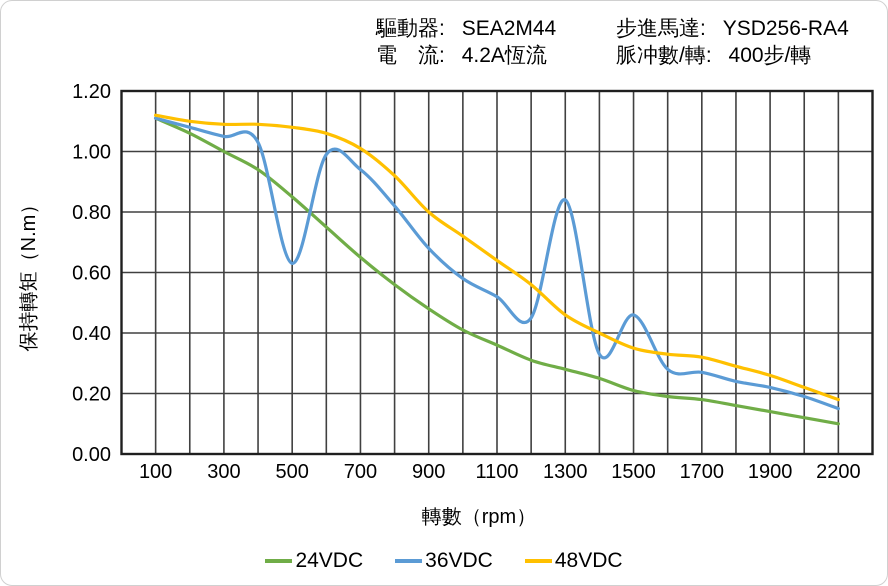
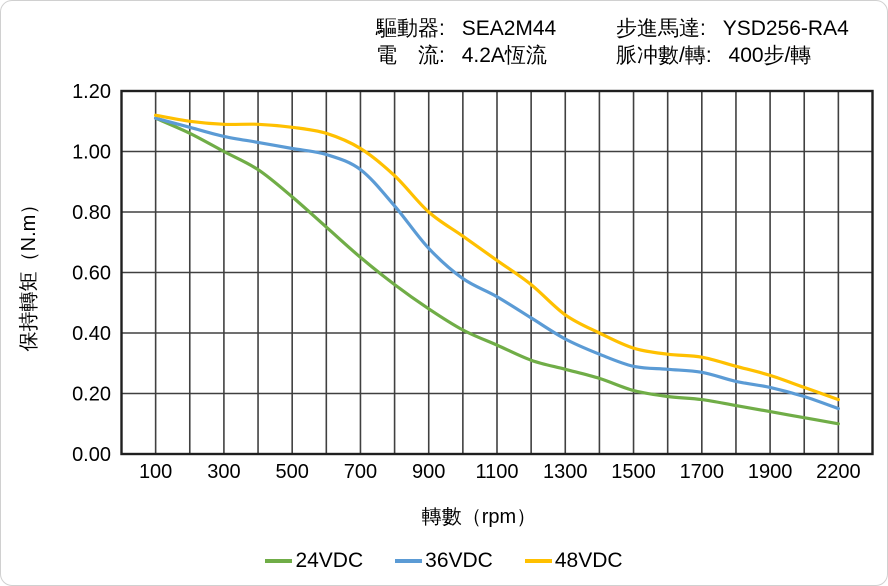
36VDC/500: 0.63 -> 1.01
36VDC/1300: 0.84 -> 0.38
36VDC/1500: 0.46 -> 0.29
